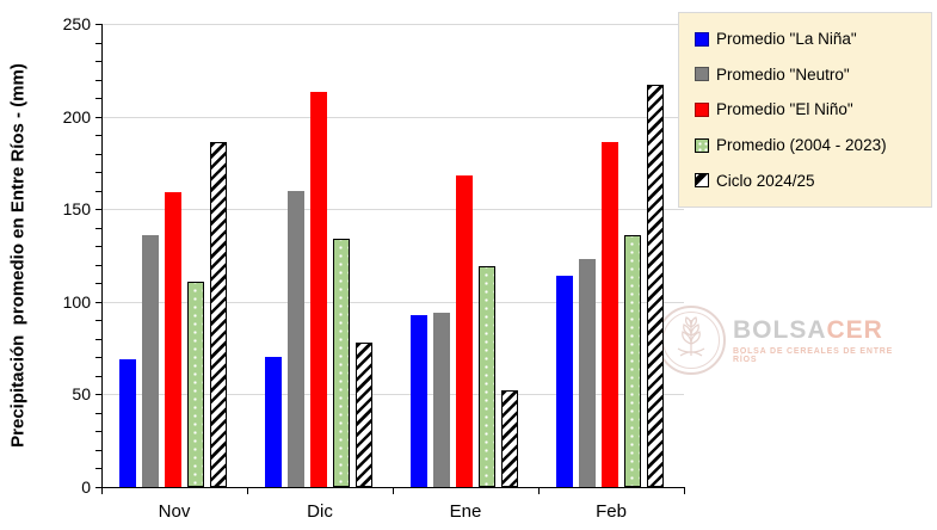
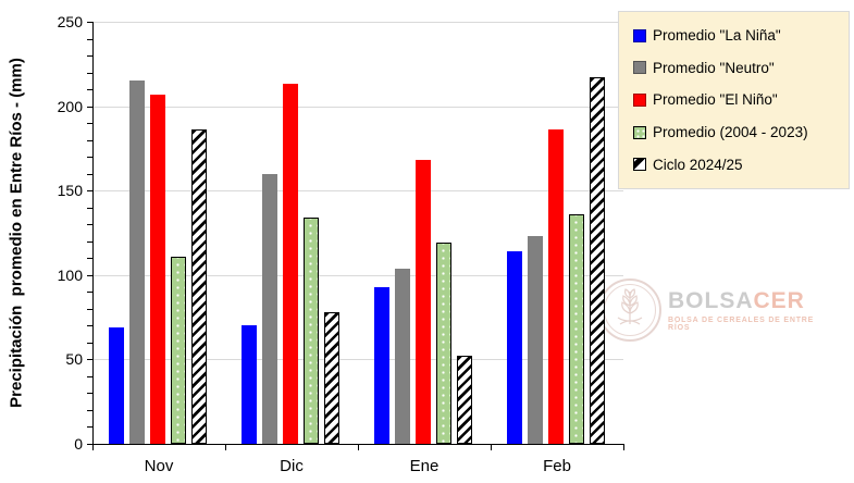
Promedio "Neutro"/Nov: 136 -> 215
Promedio "El Niño"/Nov: 159 -> 207
Promedio "Neutro"/Ene: 94 -> 104
